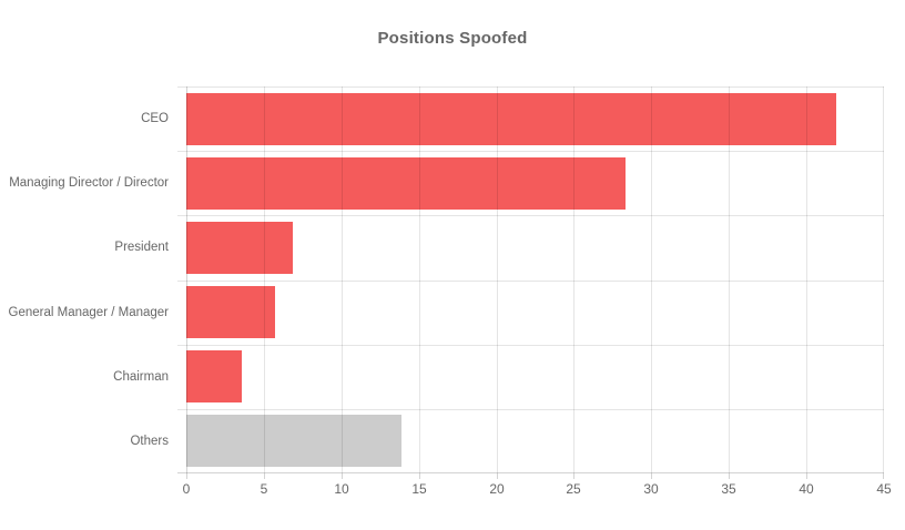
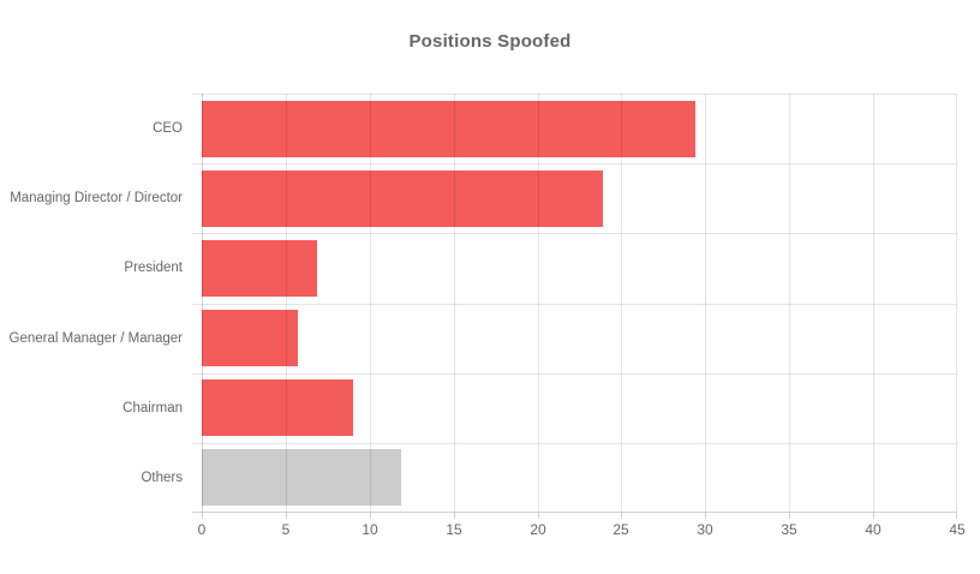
CEO: 41.9 -> 29.4
Managing Director / Director: 28.3 -> 23.9
Chairman: 3.6 -> 9.0
Others: 13.9 -> 11.9
